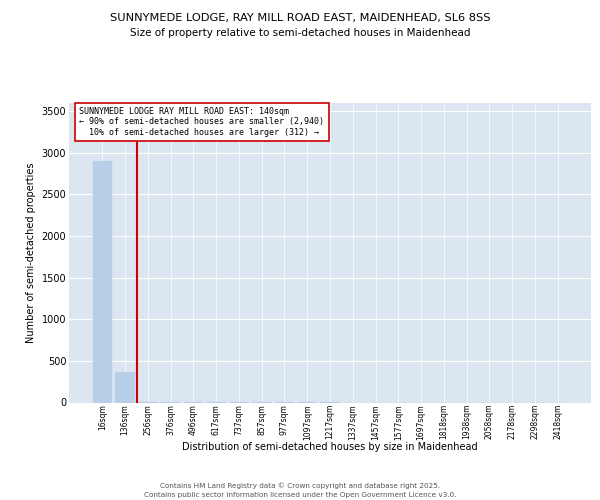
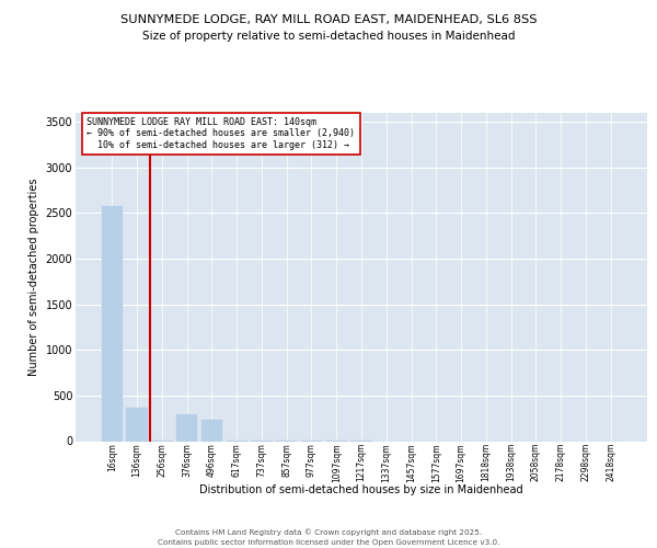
16sqm: 2900 -> 2580
376sqm: 0 -> 300
496sqm: 0 -> 240
